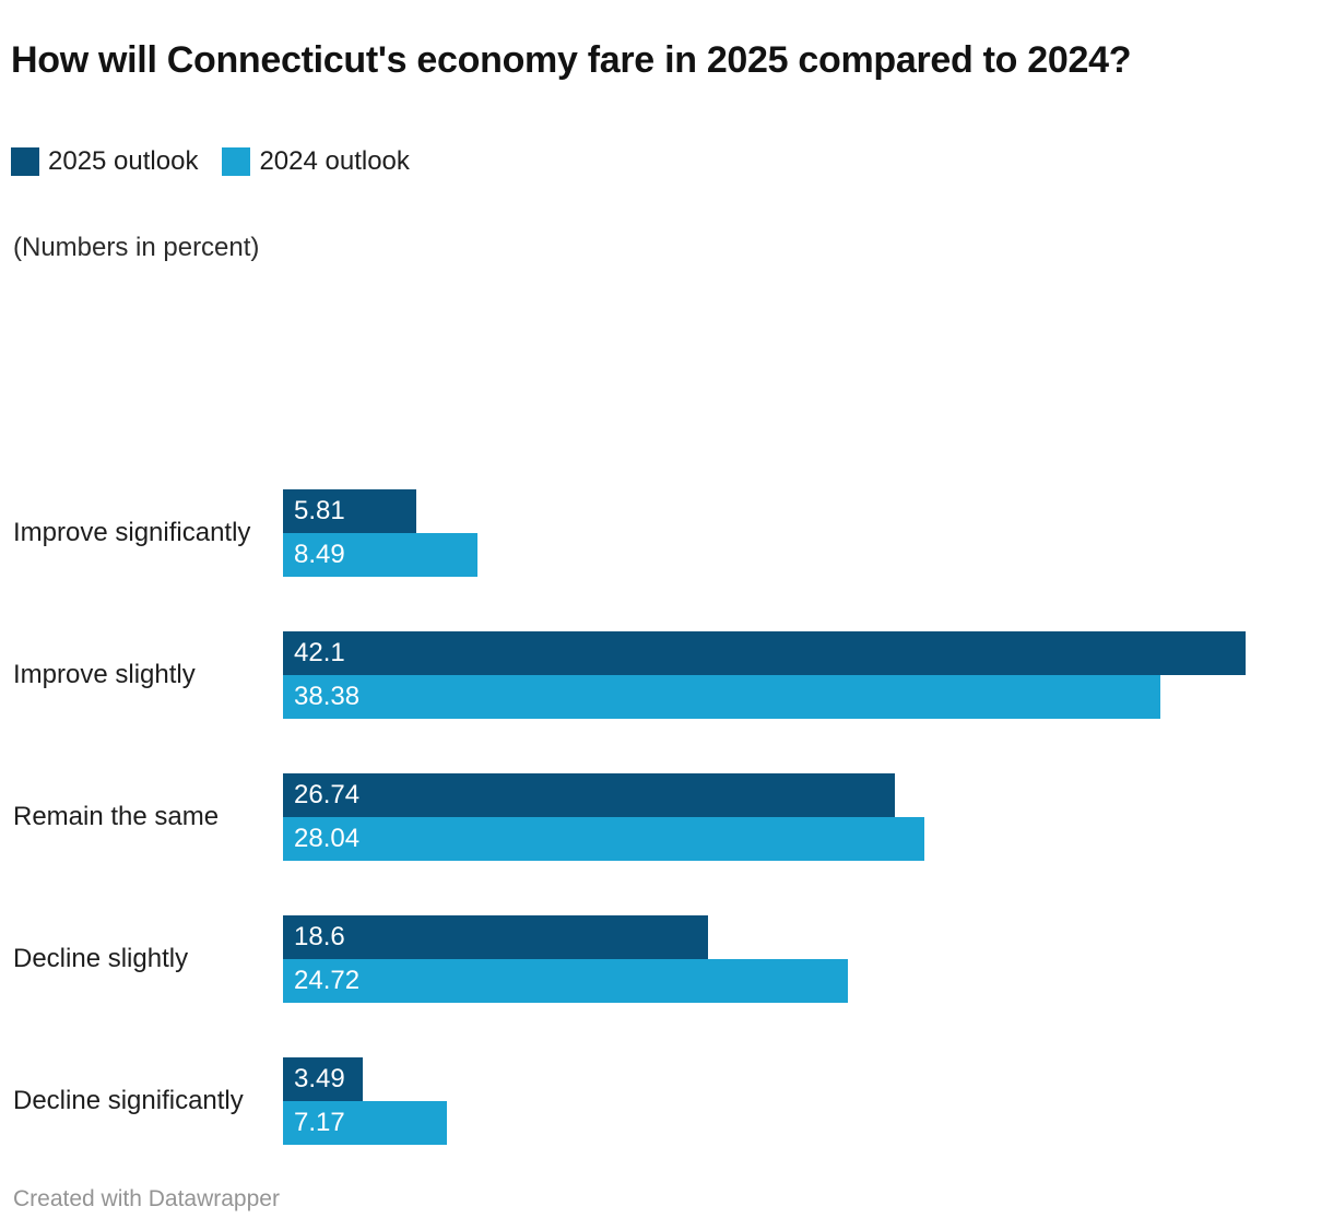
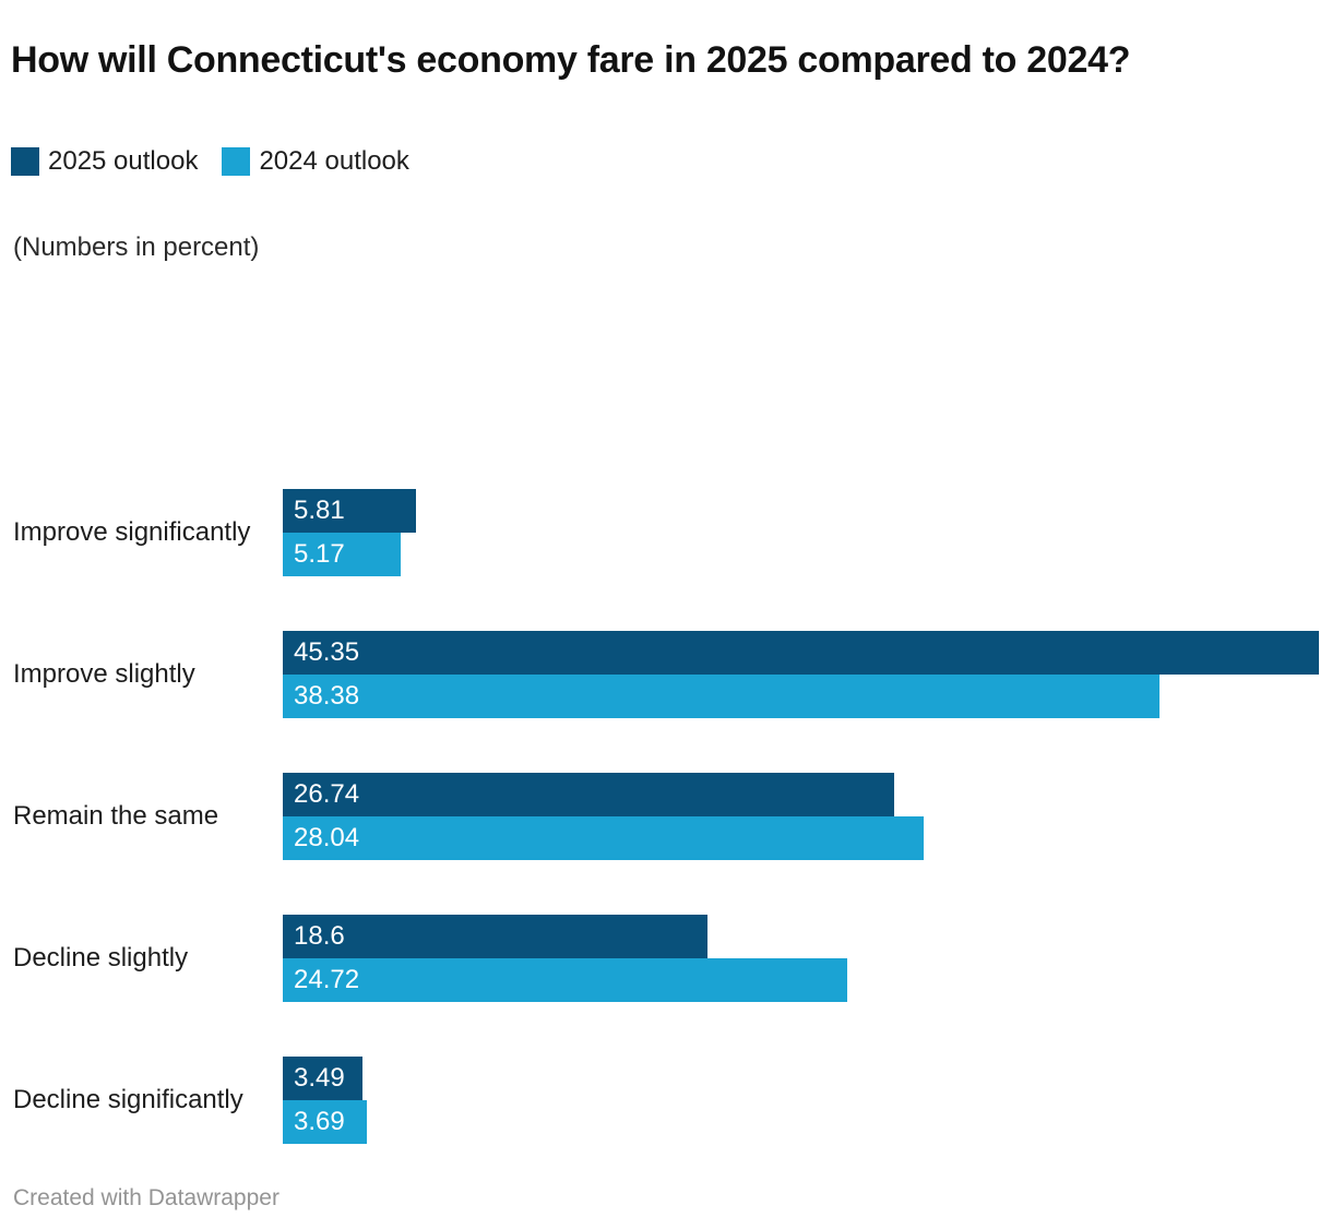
2024 outlook/Improve significantly: 8.49 -> 5.17
2025 outlook/Improve slightly: 42.1 -> 45.35
2024 outlook/Decline significantly: 7.17 -> 3.69
